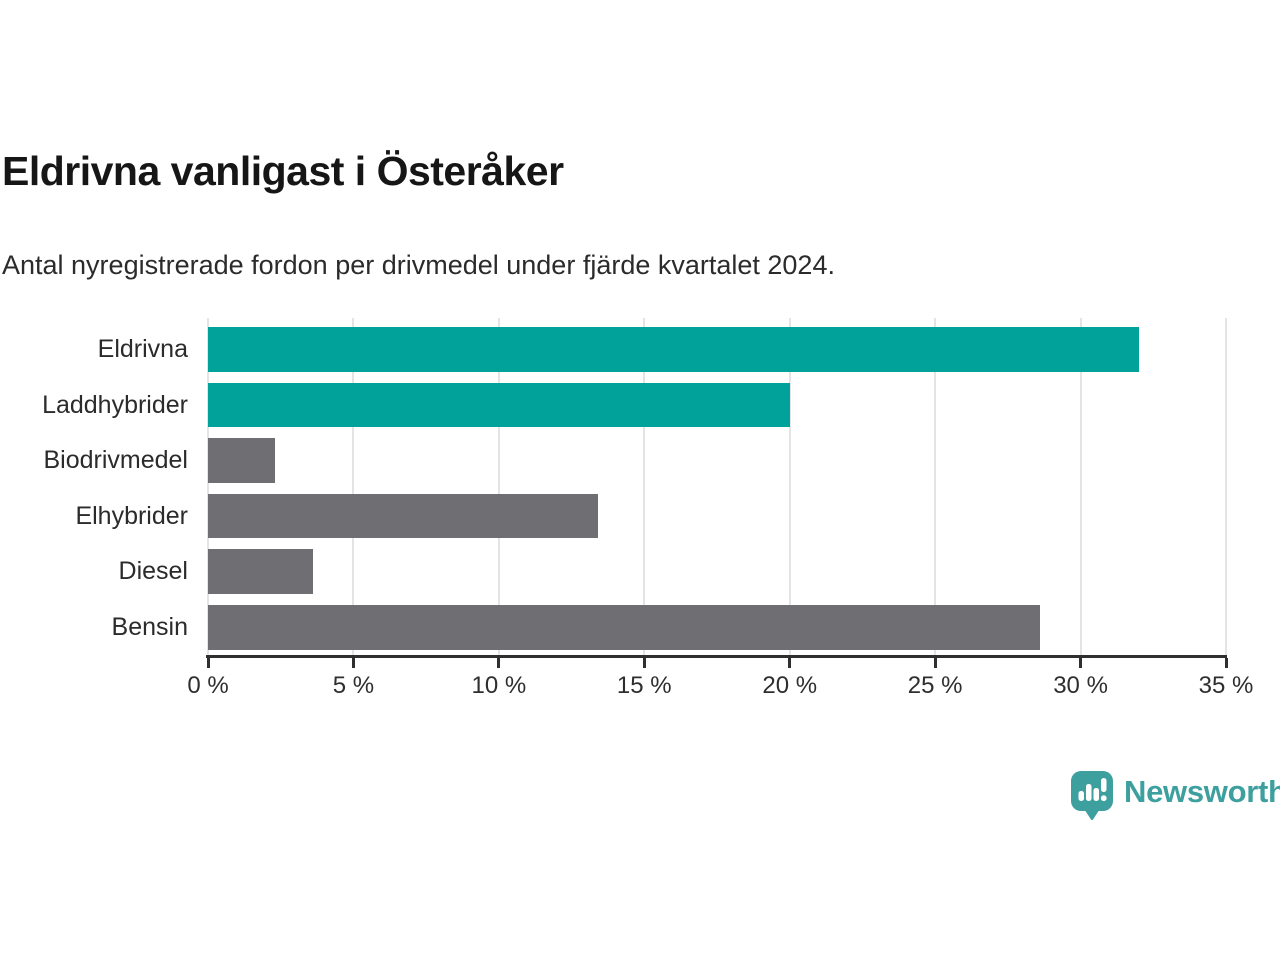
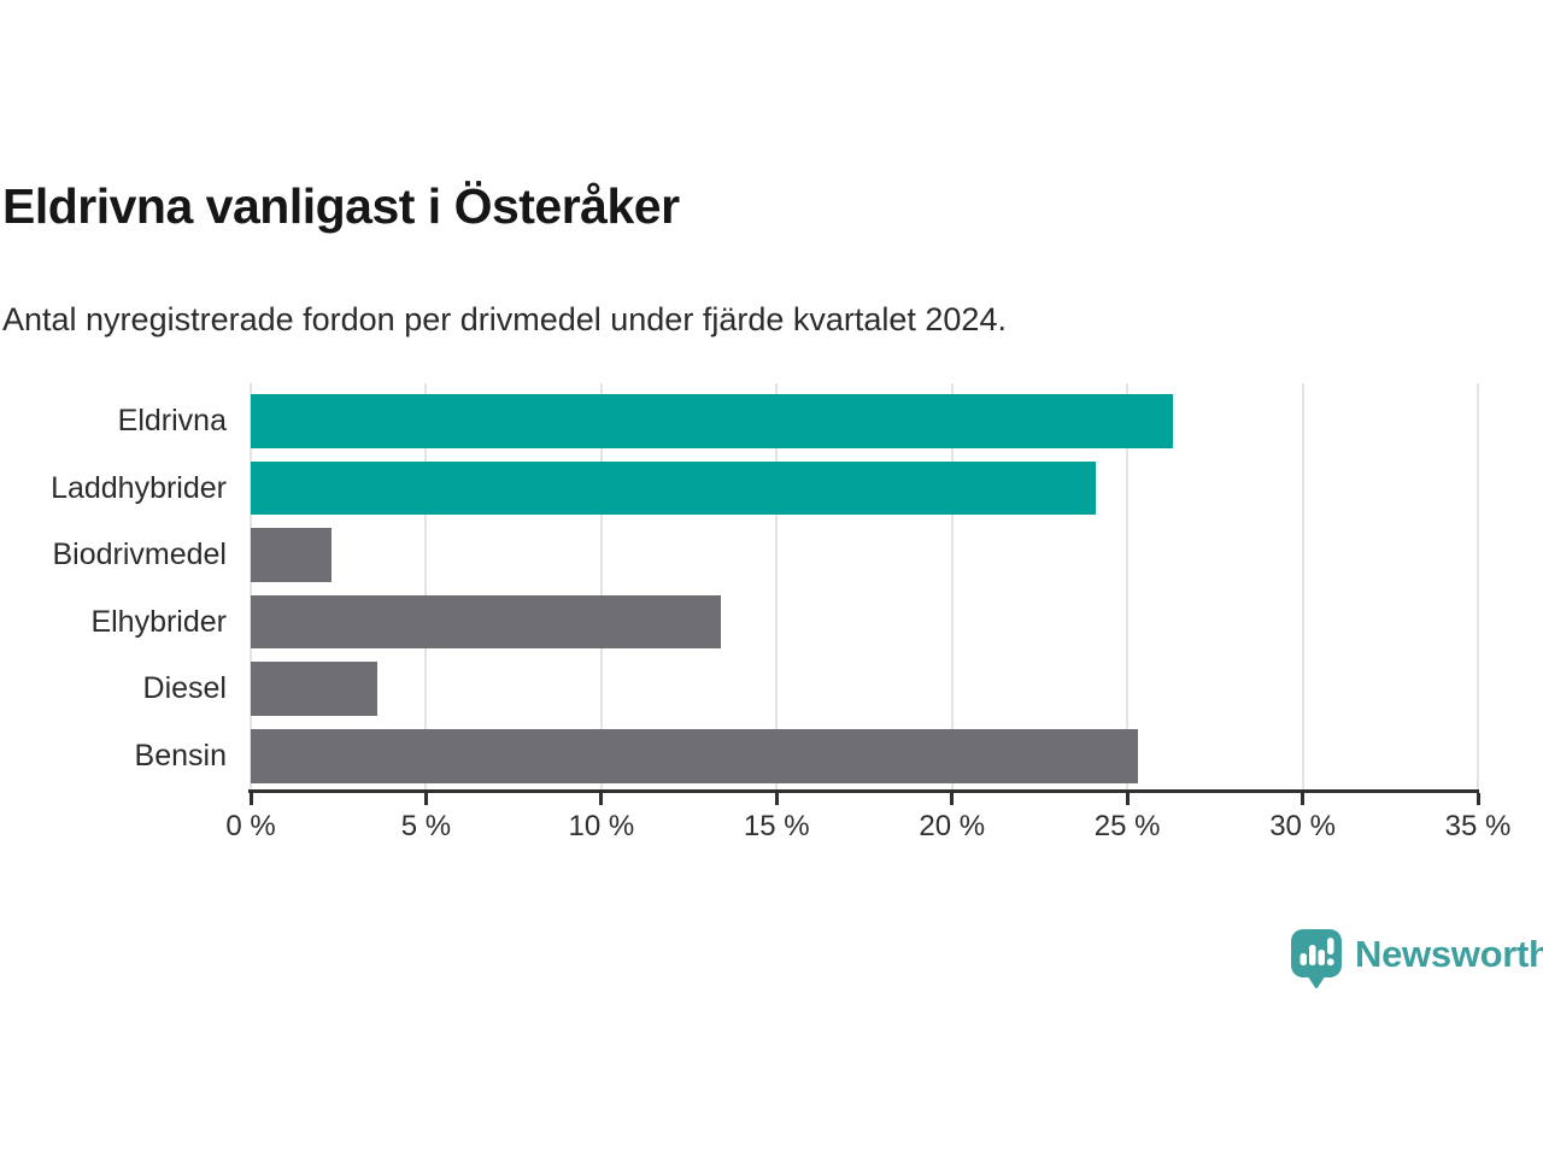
Eldrivna: 32.0% -> 26.3%
Laddhybrider: 20.0% -> 24.1%
Bensin: 28.6% -> 25.3%
